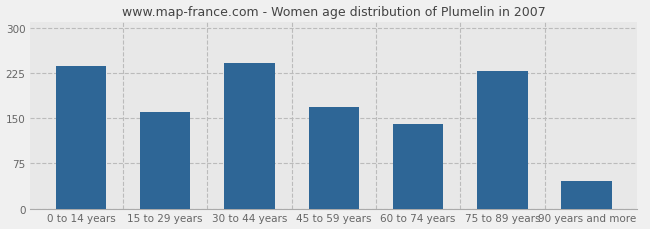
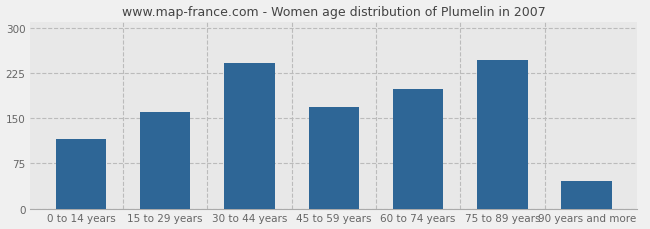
0 to 14 years: 237 -> 116
60 to 74 years: 140 -> 198
75 to 89 years: 228 -> 246
